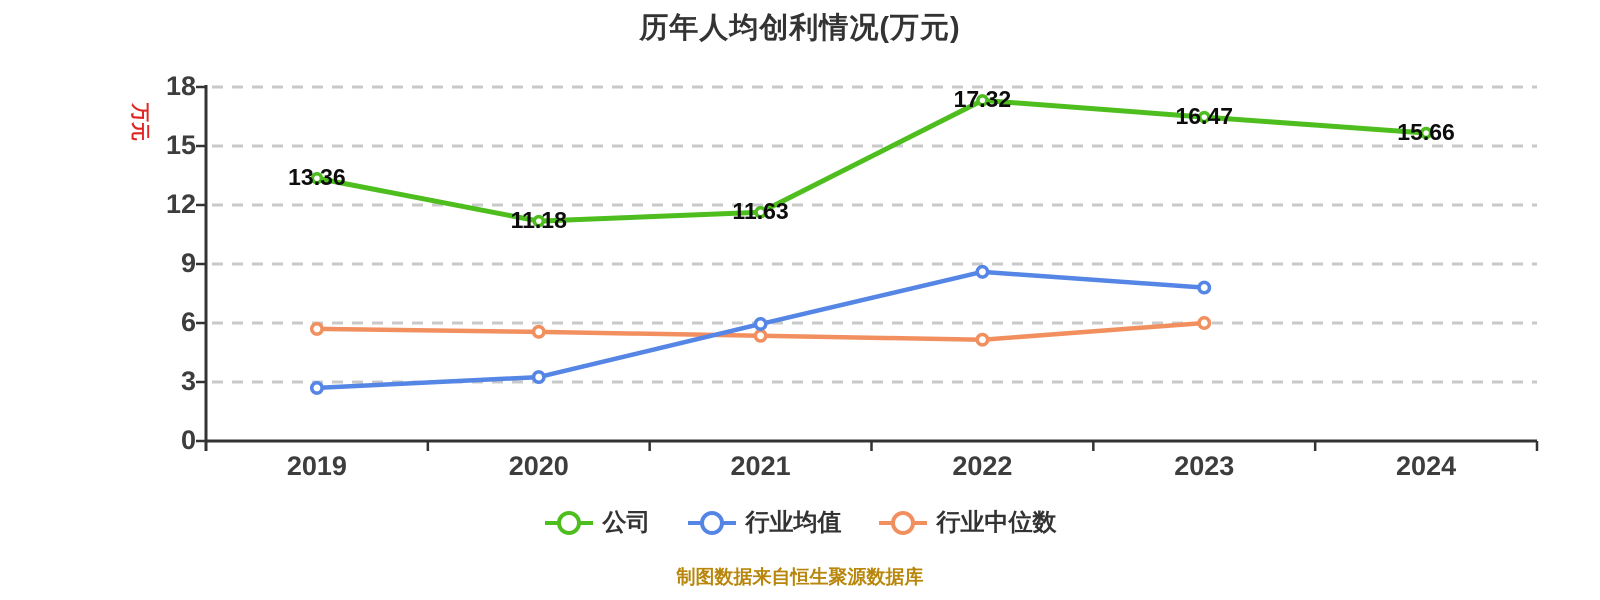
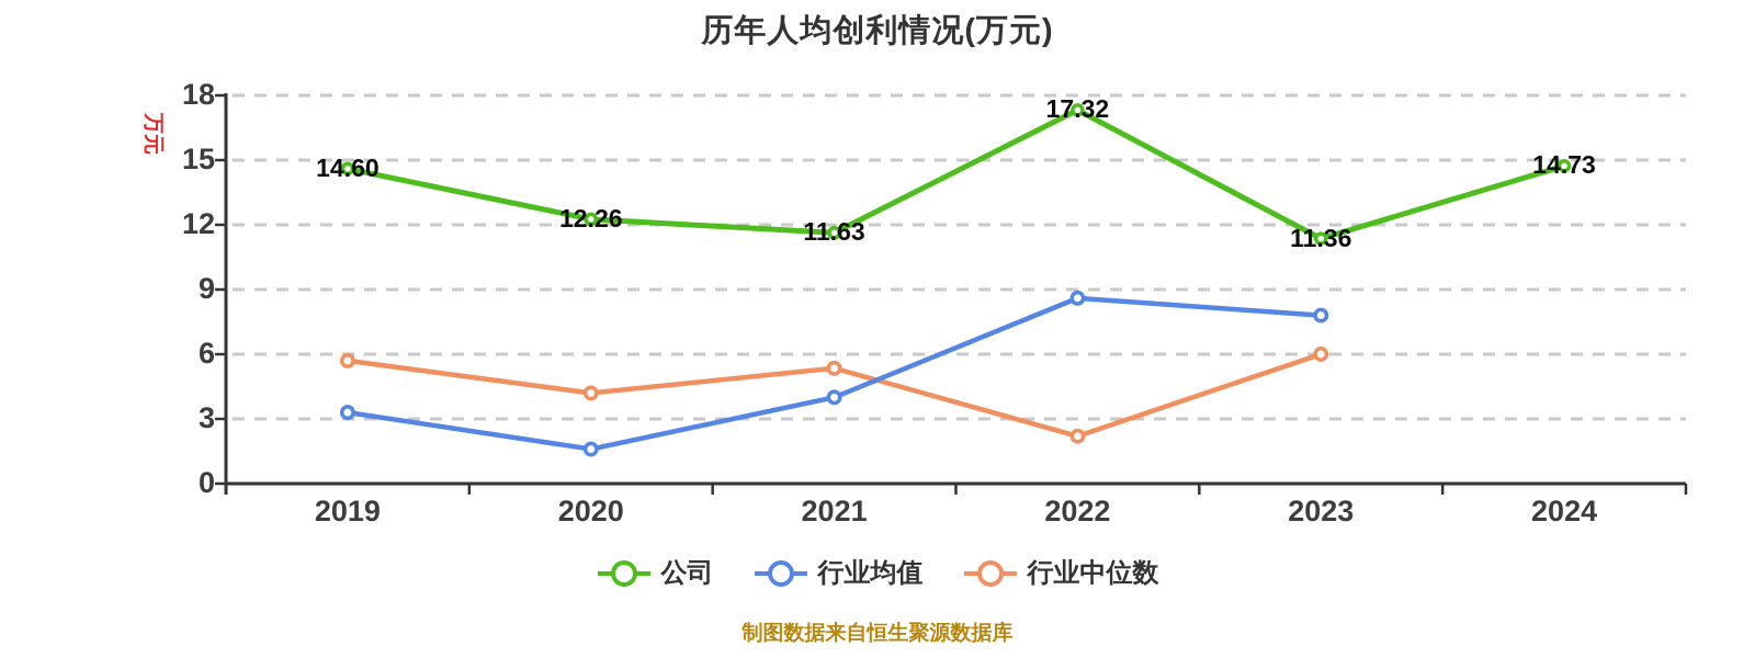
公司/2019: 13.36 -> 14.60
行业均值/2019: 2.7 -> 3.3
公司/2020: 11.18 -> 12.26
行业均值/2020: 3.2 -> 1.6
行业中位数/2020: 5.5 -> 4.2
行业均值/2021: 6.0 -> 4.0
行业中位数/2022: 5.2 -> 2.2
公司/2023: 16.47 -> 11.36
公司/2024: 15.66 -> 14.73
